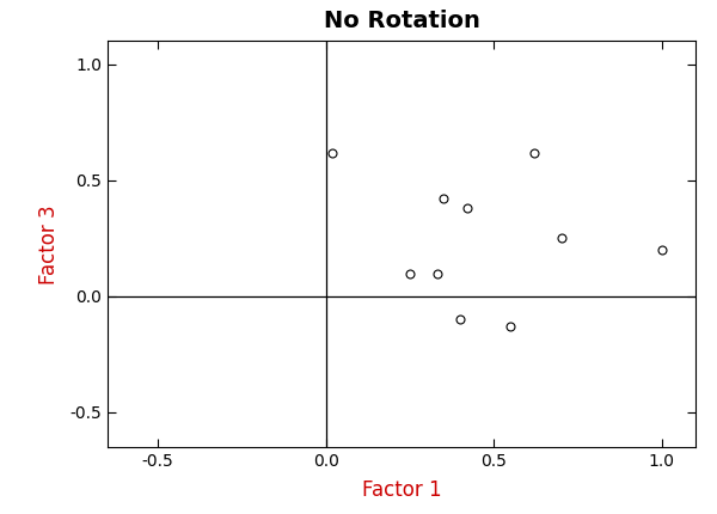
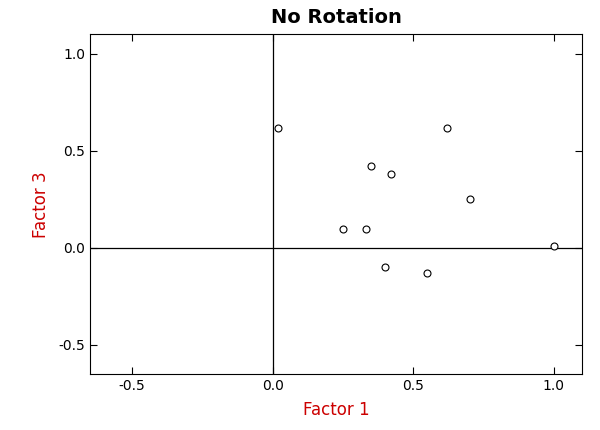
1.0: 0.20 -> 0.01
